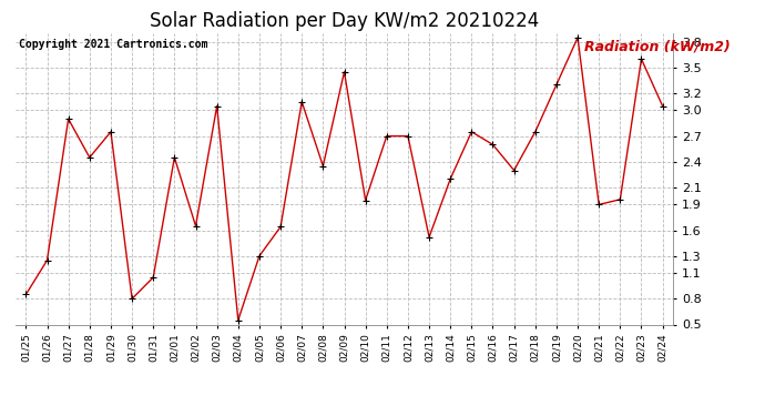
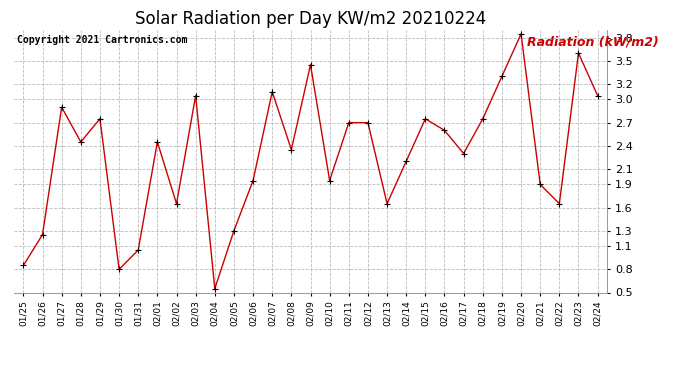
02/06: 1.64 -> 1.95
02/13: 1.52 -> 1.65
02/22: 1.96 -> 1.65
